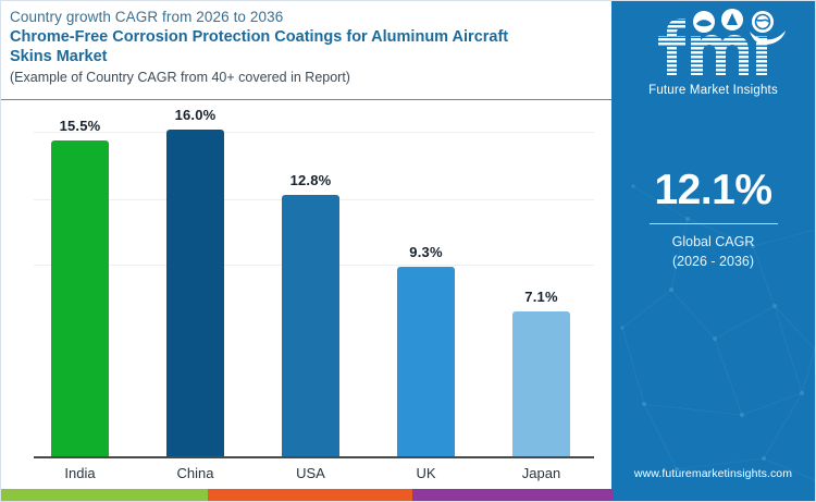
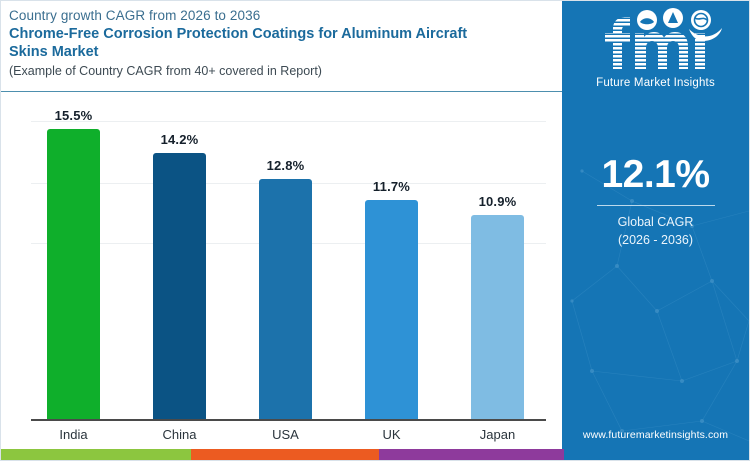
China: 16.0% -> 14.2%
UK: 9.3% -> 11.7%
Japan: 7.1% -> 10.9%
